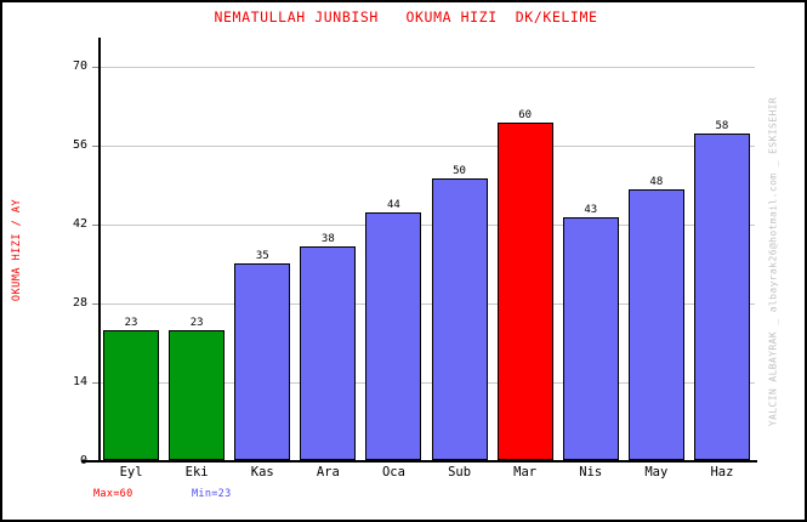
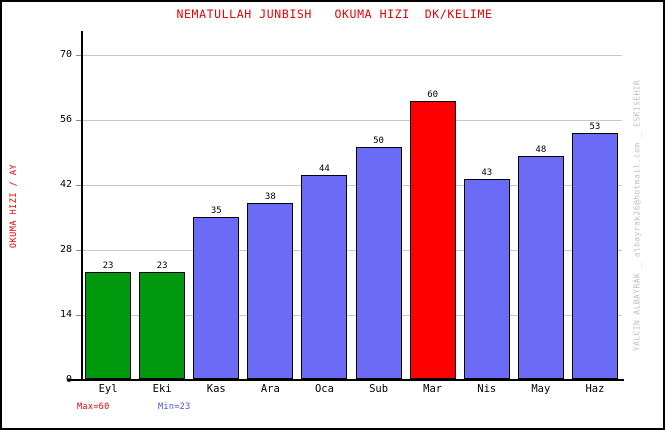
Haz: 58 -> 53
